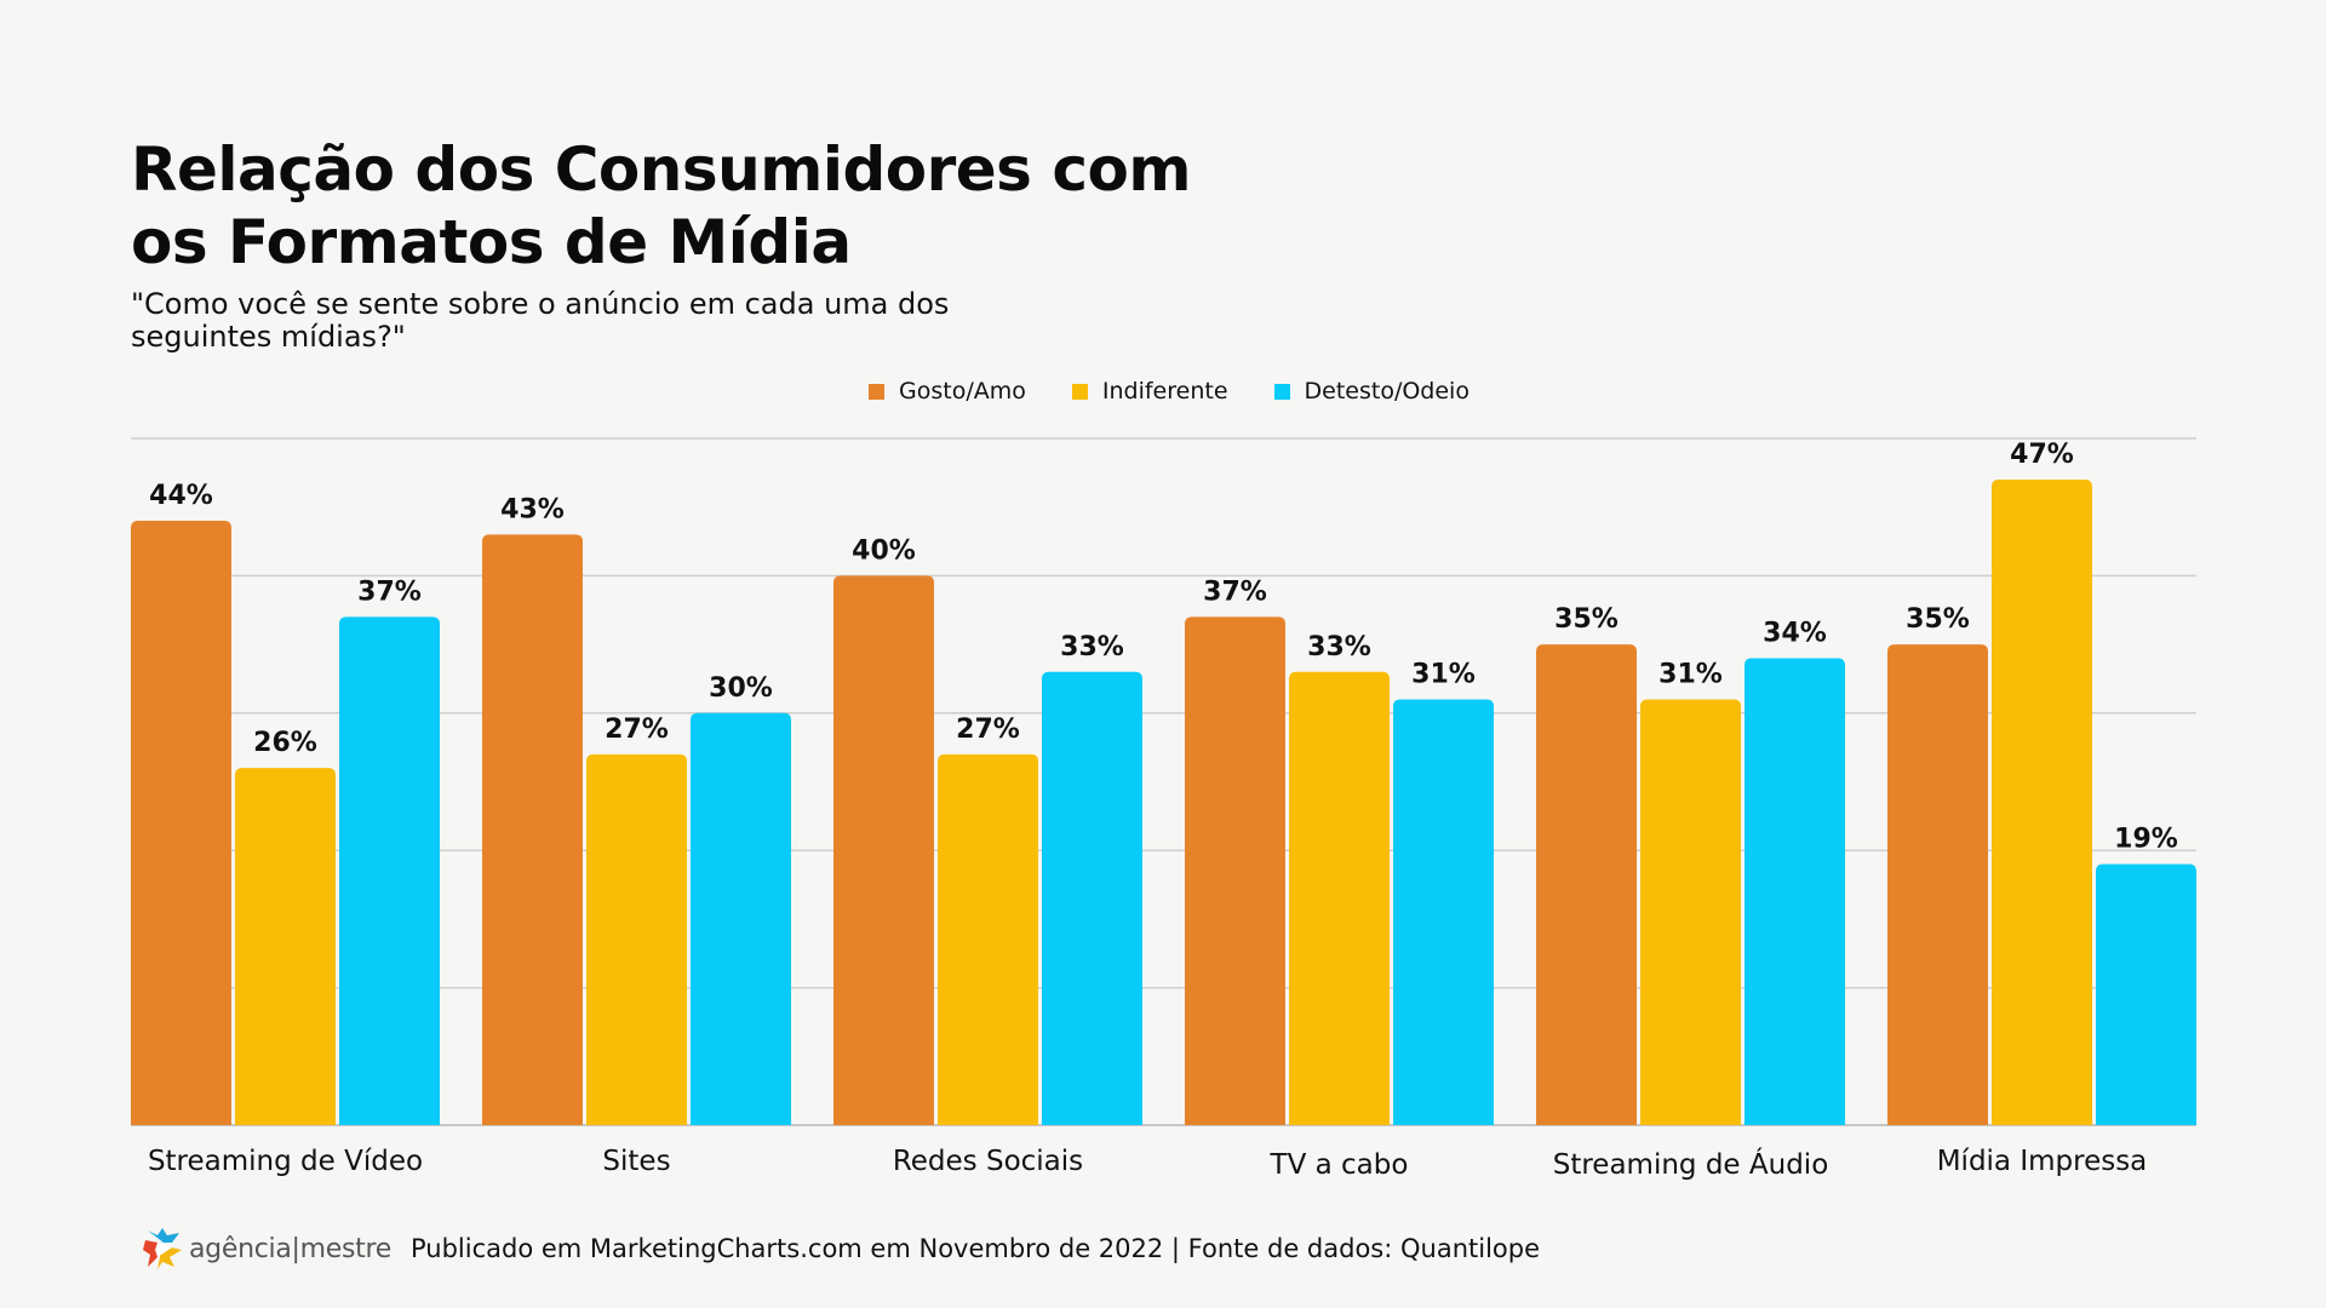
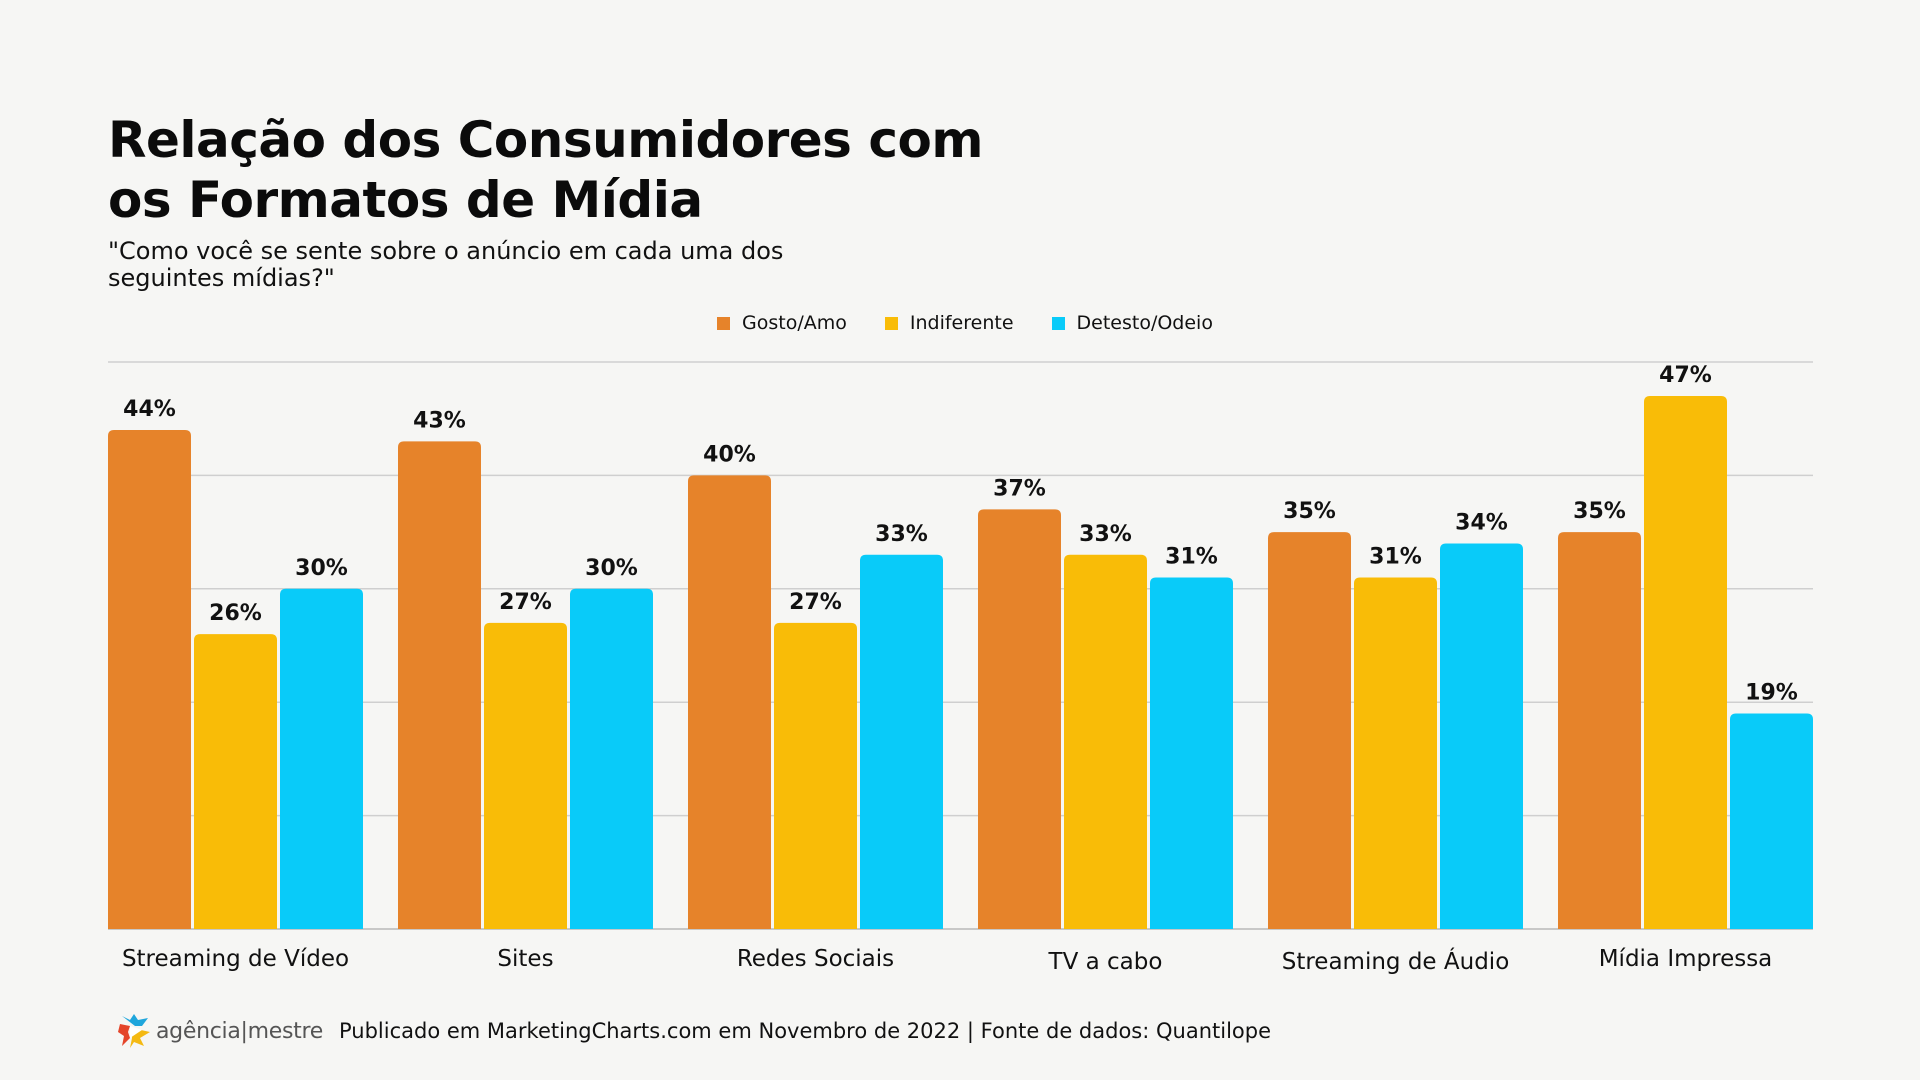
Detesto/Odeio/Streaming de Vídeo: 37% -> 30%
